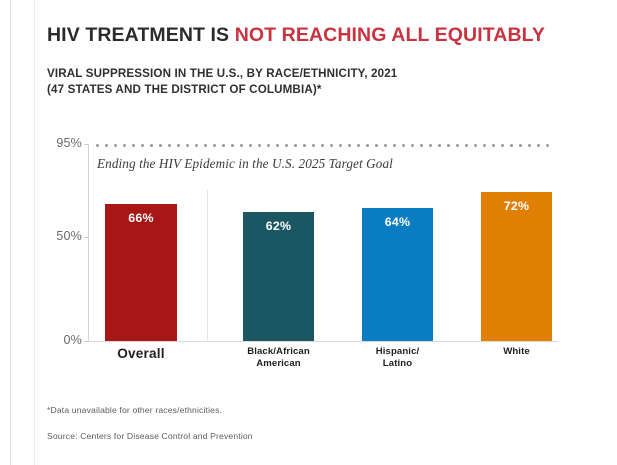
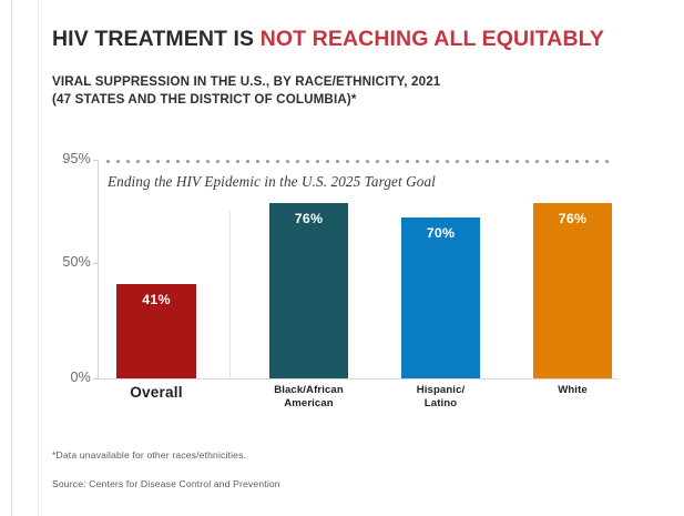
Overall: 66% -> 41%
Black/African American: 62% -> 76%
Hispanic/ Latino: 64% -> 70%
White: 72% -> 76%
